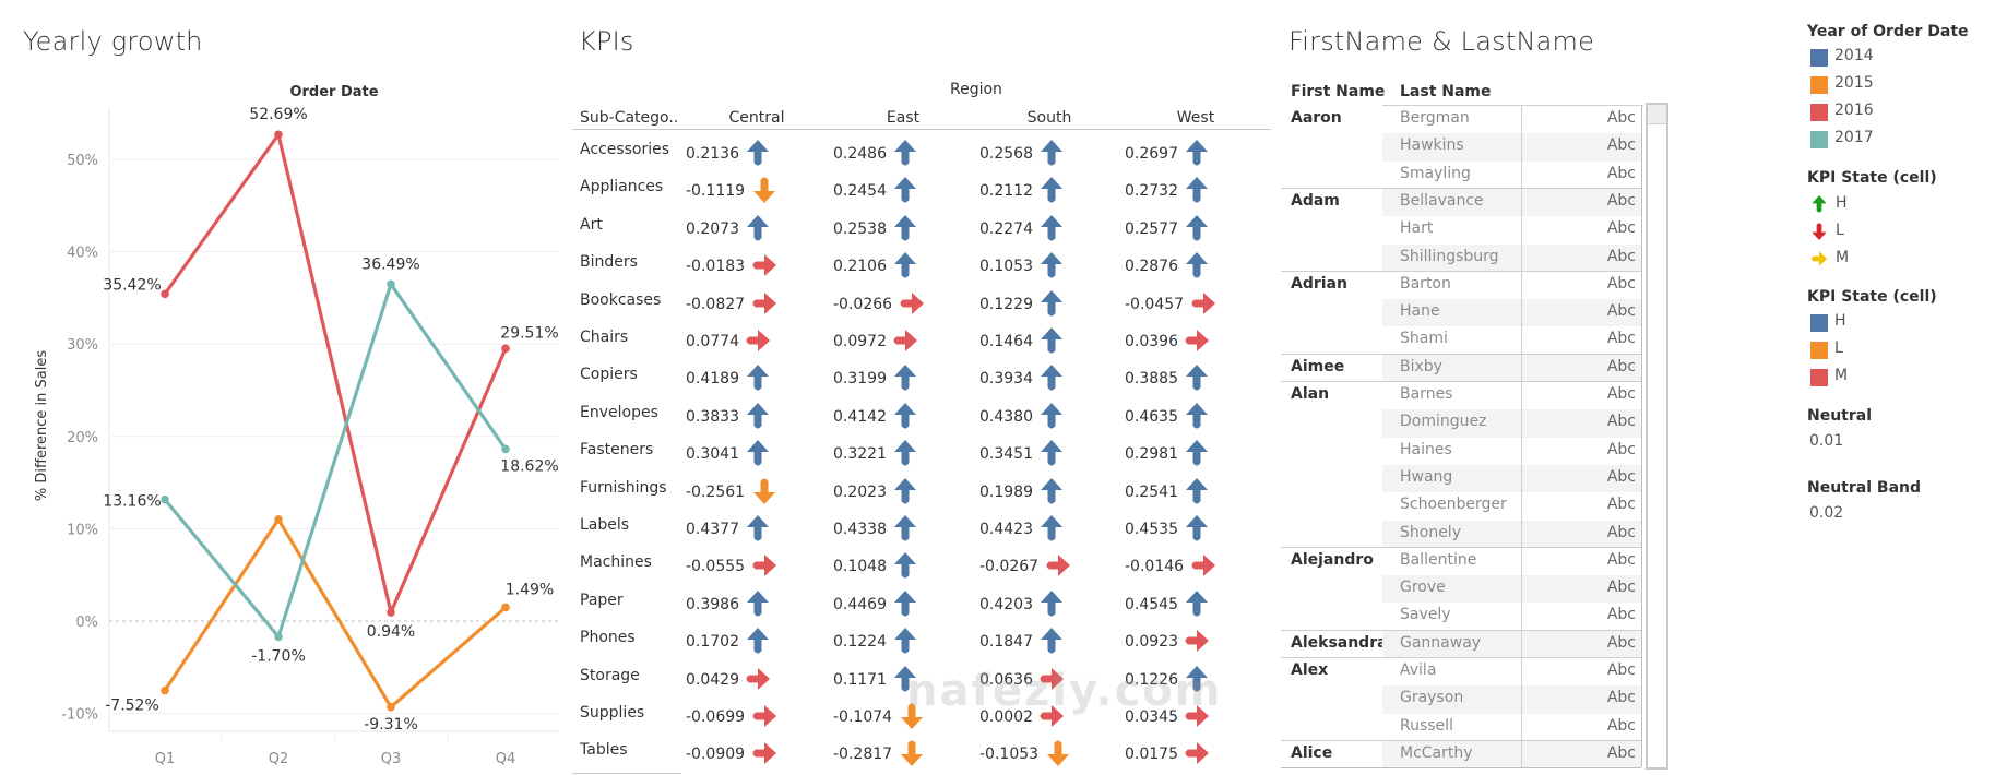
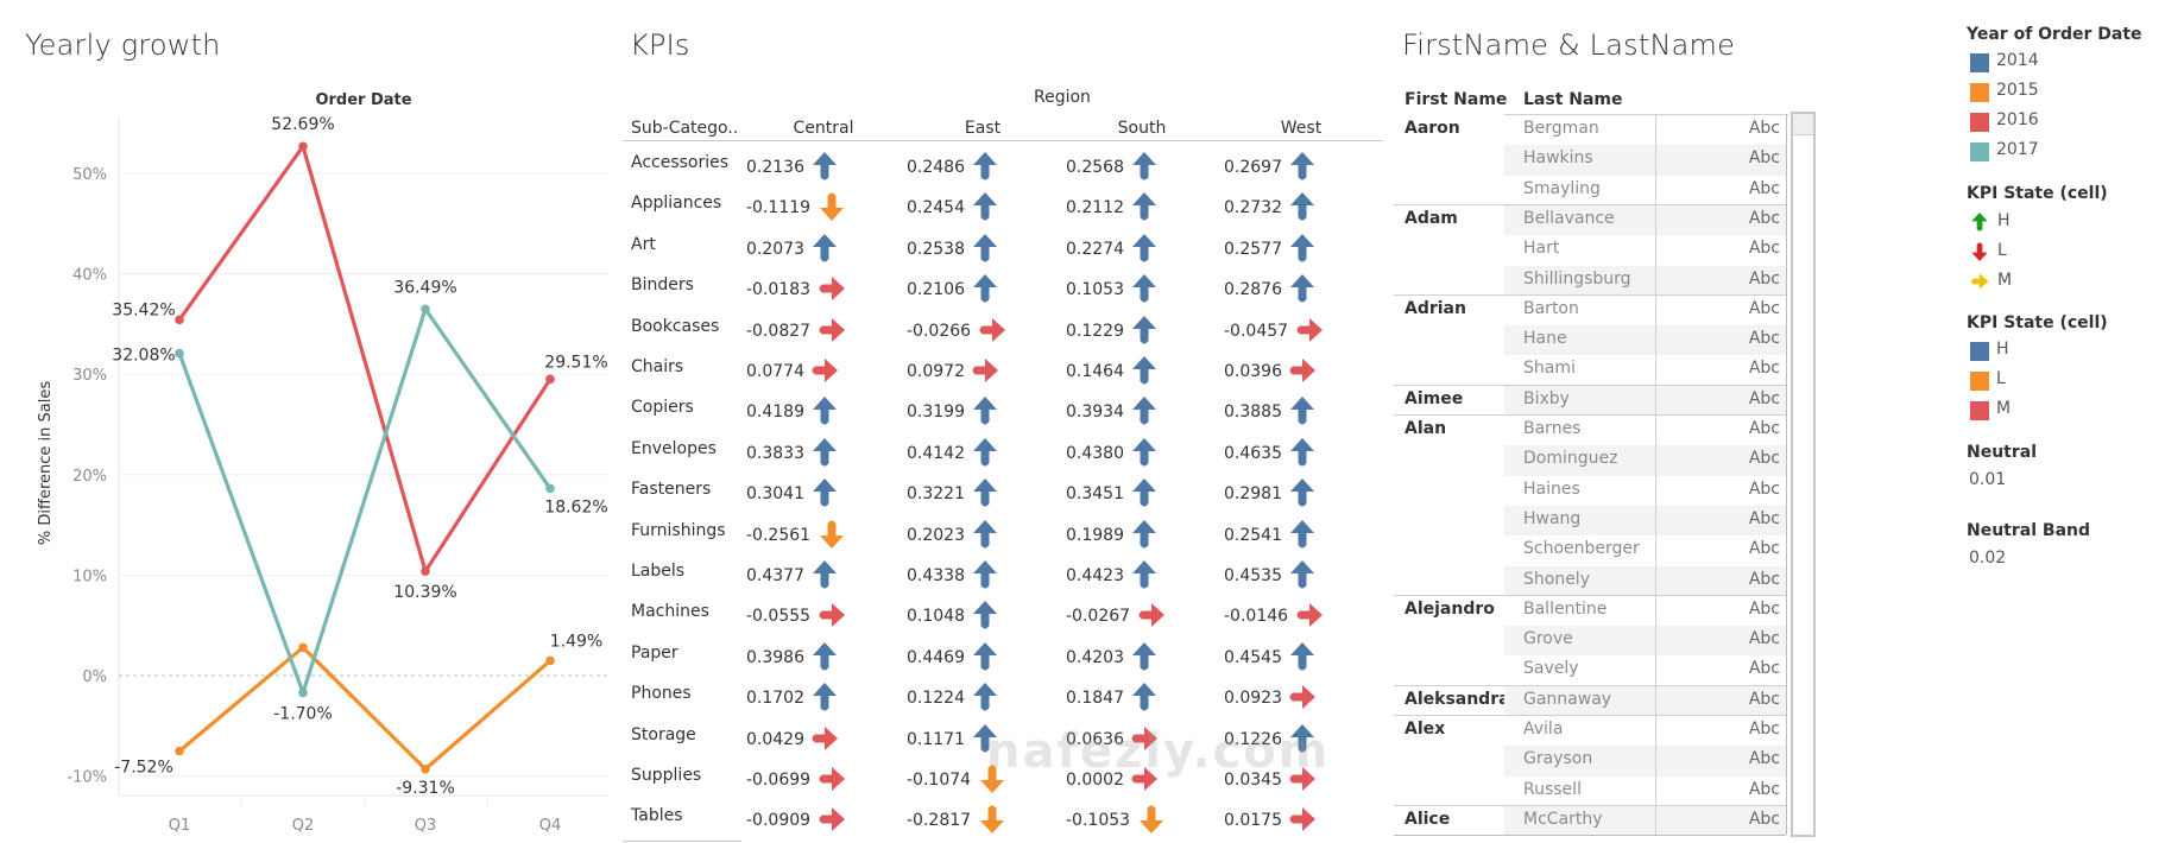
2017/Q1: 13.16% -> 32.08%
2015/Q2: 11% -> 3%
2016/Q3: 0.94% -> 10.39%
